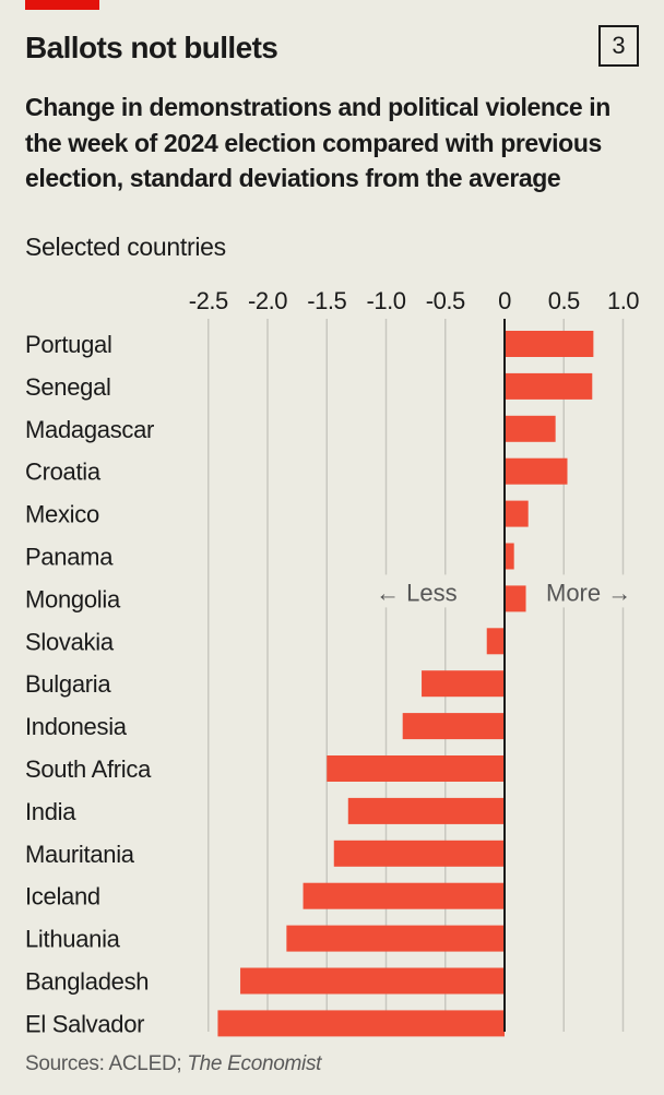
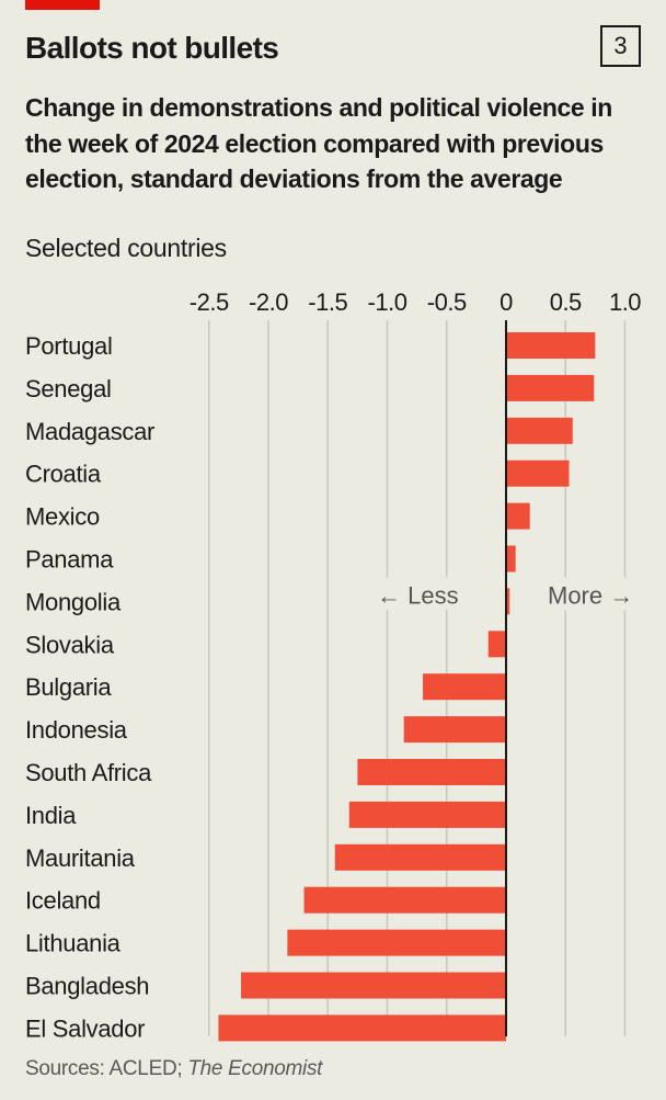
Madagascar: 0.43 -> 0.56
Mongolia: 0.18 -> 0.03
South Africa: -1.50 -> -1.25
